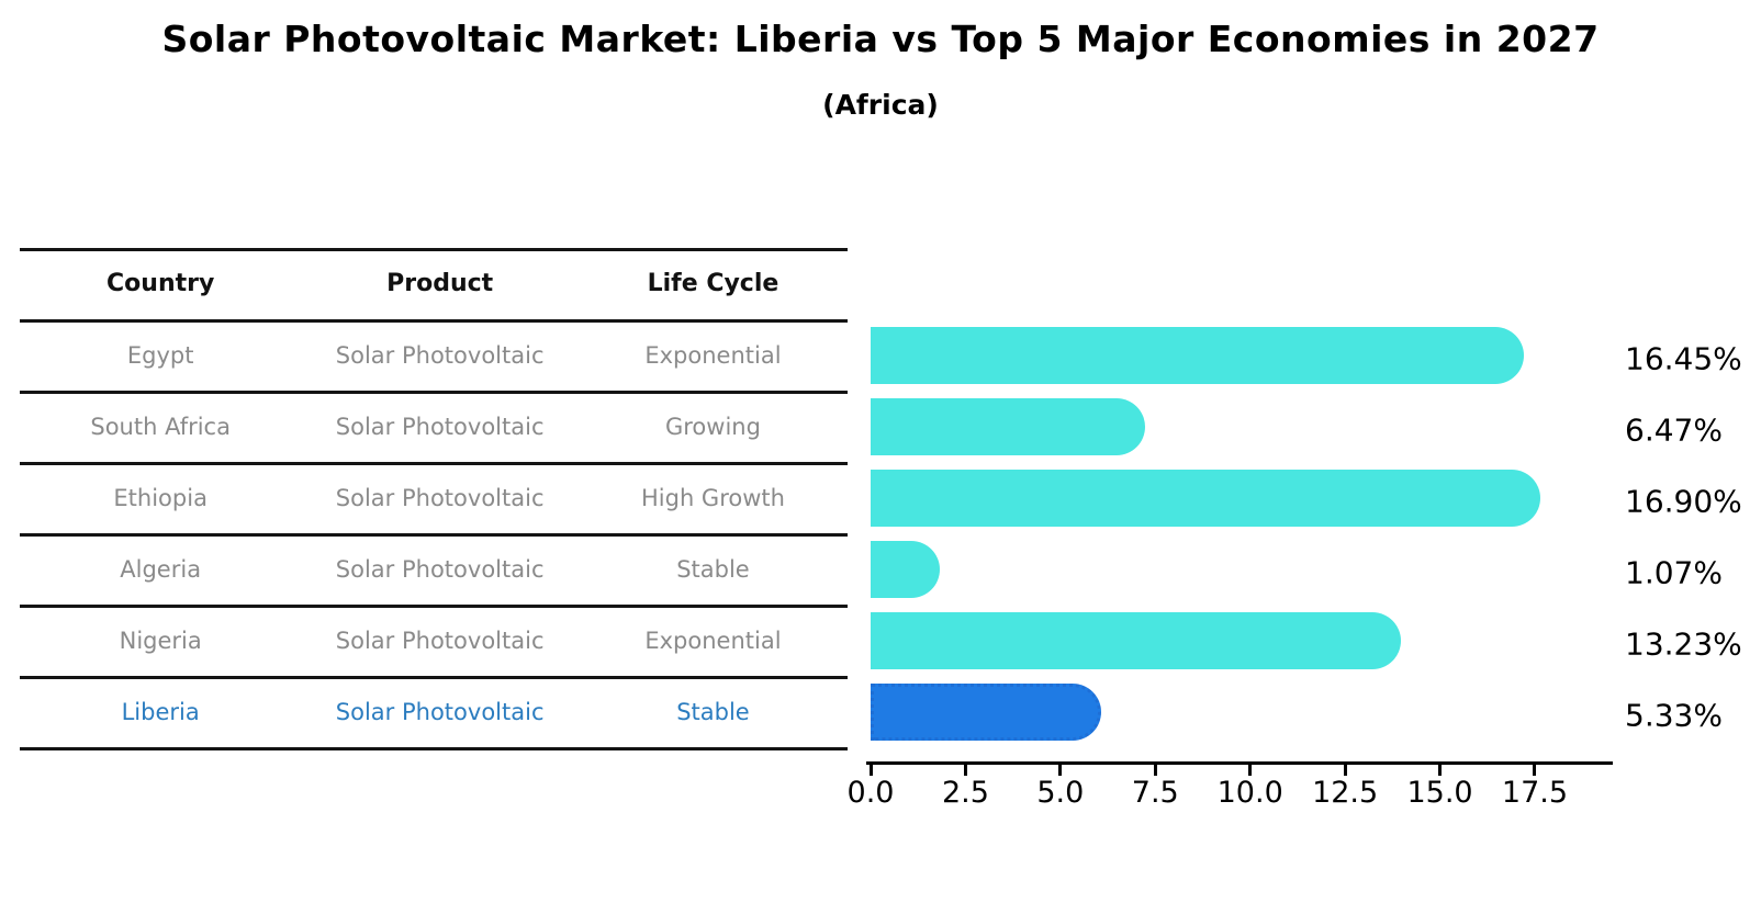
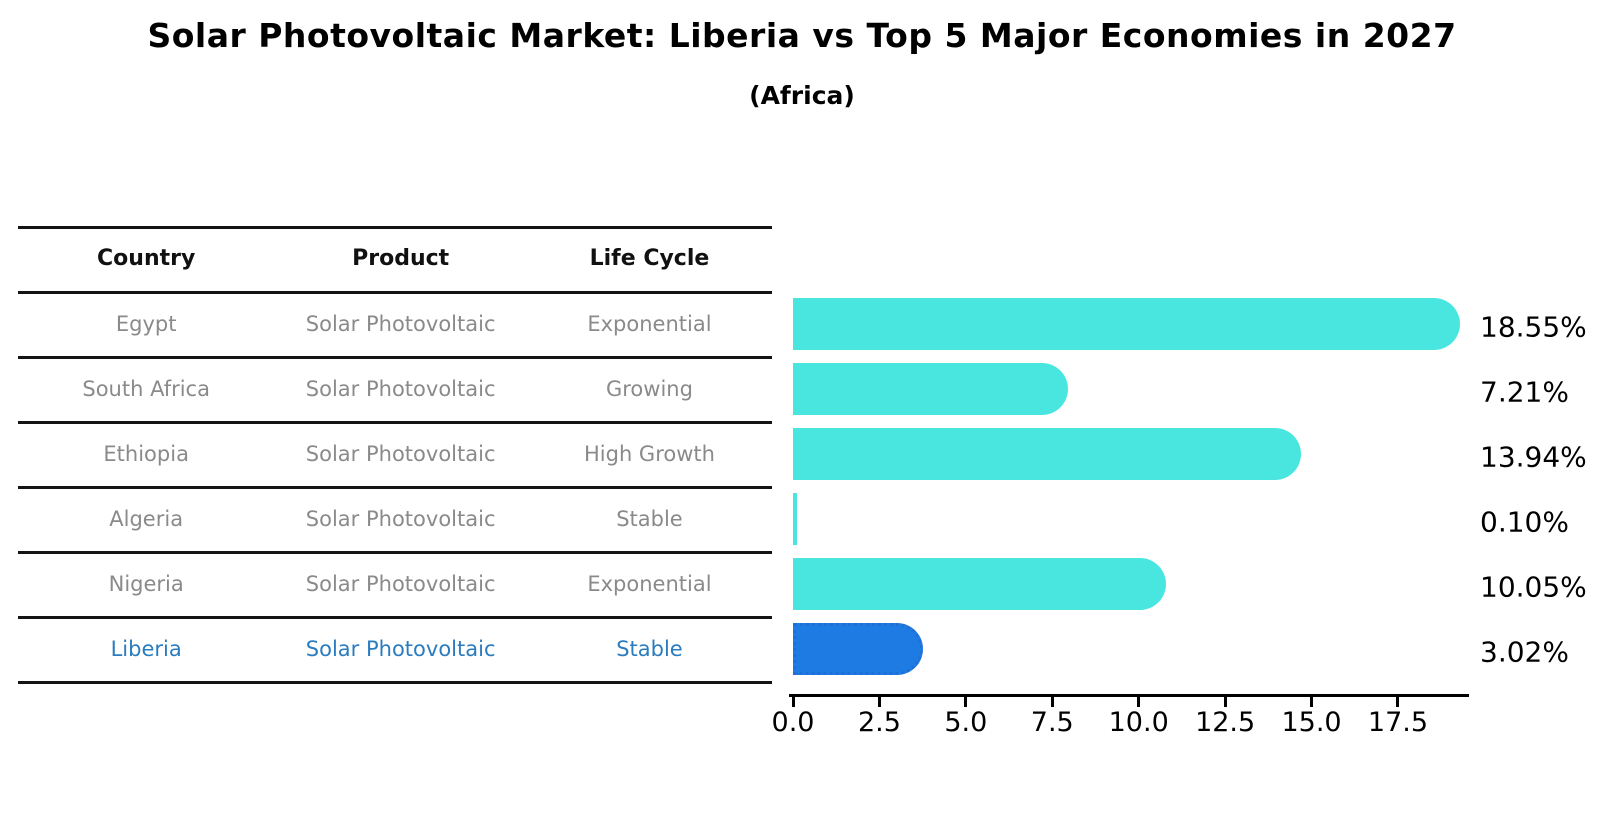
Egypt: 16.45% -> 18.55%
South Africa: 6.47% -> 7.21%
Ethiopia: 16.90% -> 13.94%
Algeria: 1.07% -> 0.10%
Nigeria: 13.23% -> 10.05%
Liberia: 5.33% -> 3.02%
